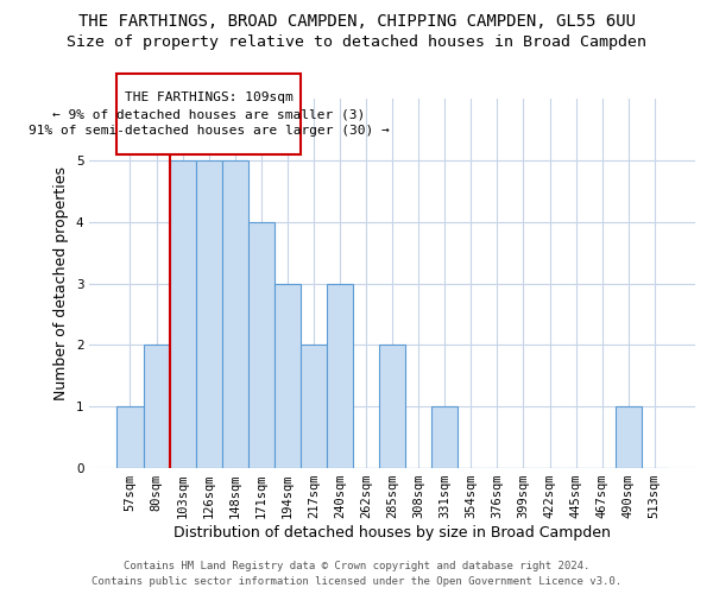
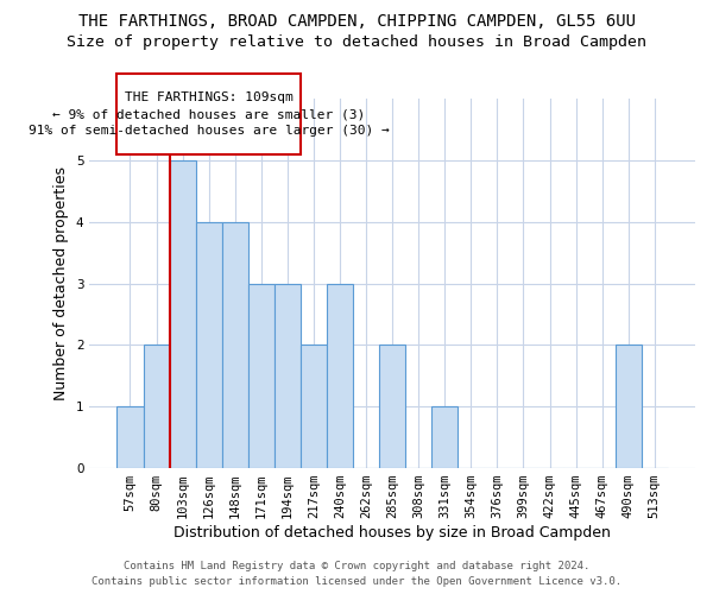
126sqm: 5 -> 4
148sqm: 5 -> 4
171sqm: 4 -> 3
490sqm: 1 -> 2
